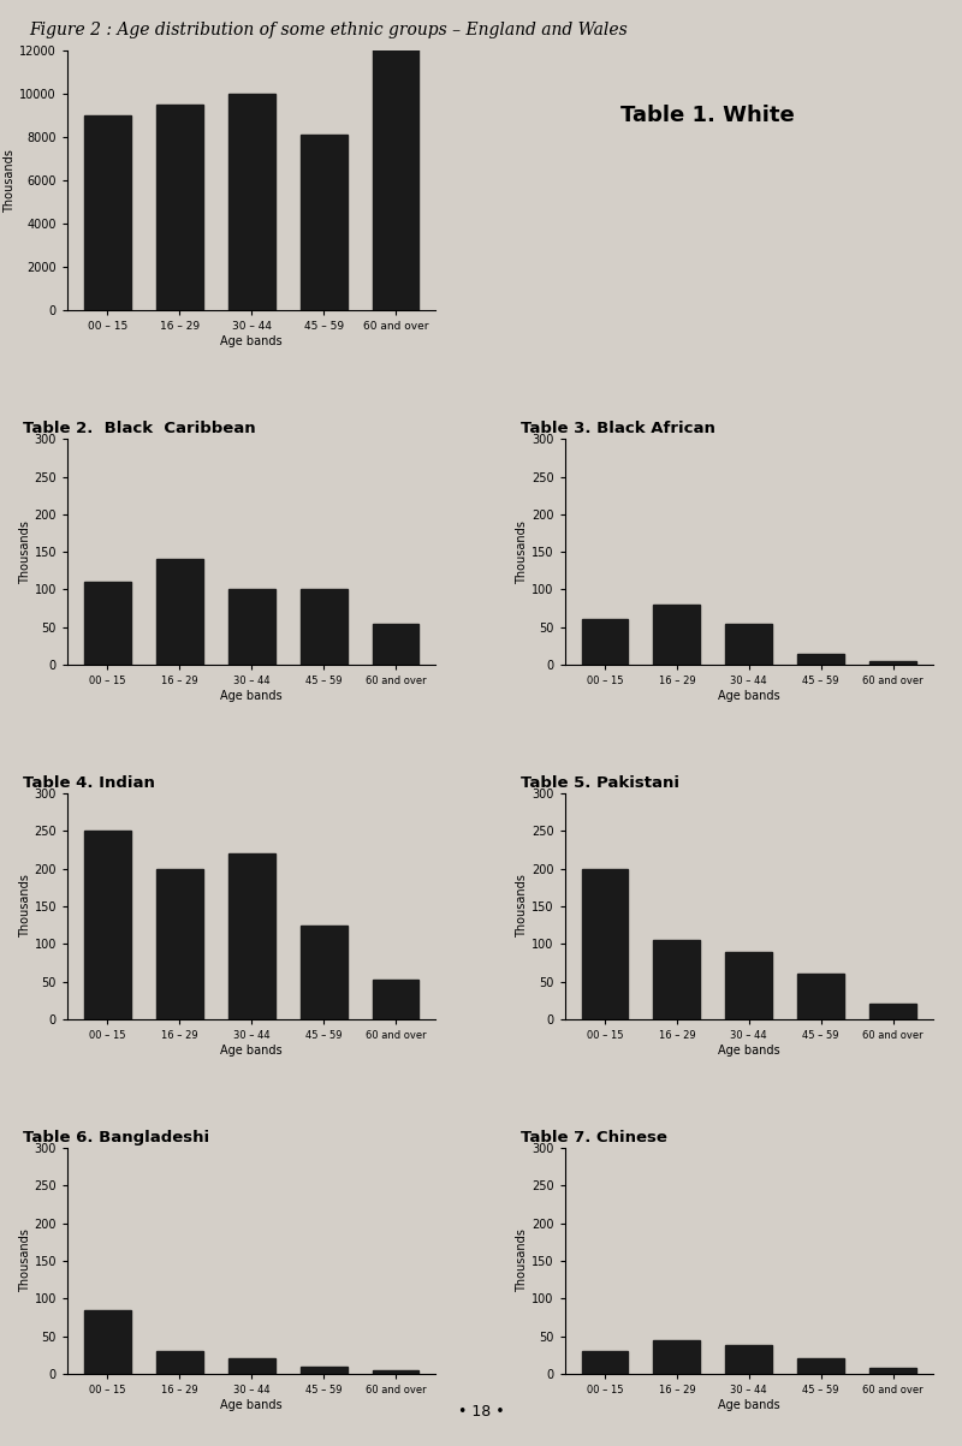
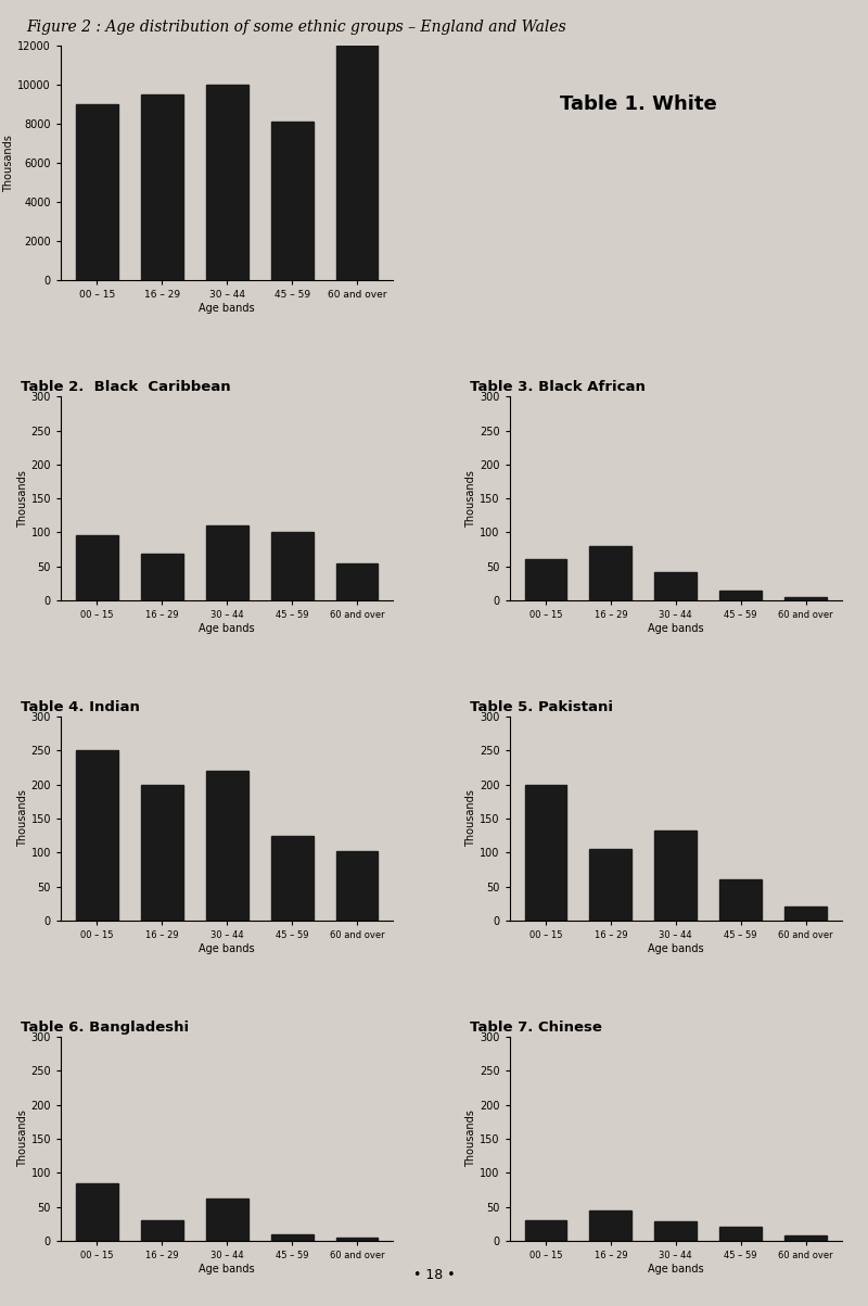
Table 2. Black Caribbean/00 – 15: 110 -> 96
Table 2. Black Caribbean/16 – 29: 140 -> 68
Table 2. Black Caribbean/30 – 44: 100 -> 110
Table 3. Black African/30 – 44: 55 -> 42
Table 4. Indian/60 and over: 52 -> 102
Table 5. Pakistani/30 – 44: 90 -> 132
Table 6. Bangladeshi/30 – 44: 20 -> 62
Table 7. Chinese/30 – 44: 38 -> 28
